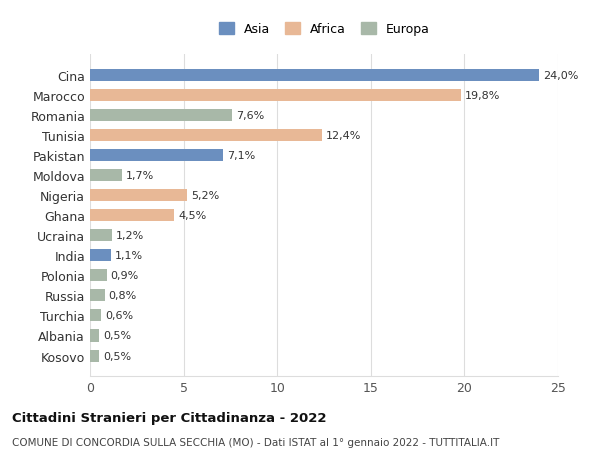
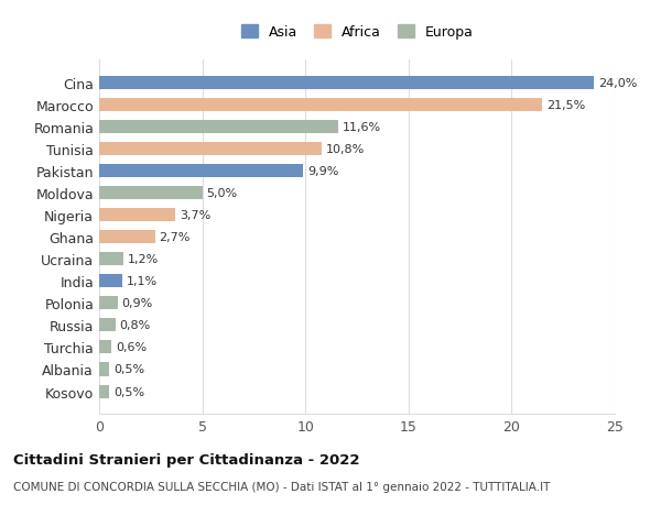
Marocco: 19,8% -> 21,5%
Romania: 7,6% -> 11,6%
Tunisia: 12,4% -> 10,8%
Pakistan: 7,1% -> 9,9%
Moldova: 1,7% -> 5,0%
Nigeria: 5,2% -> 3,7%
Ghana: 4,5% -> 2,7%
